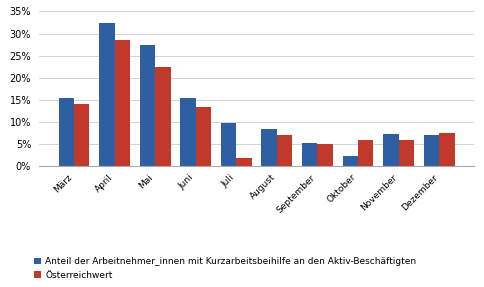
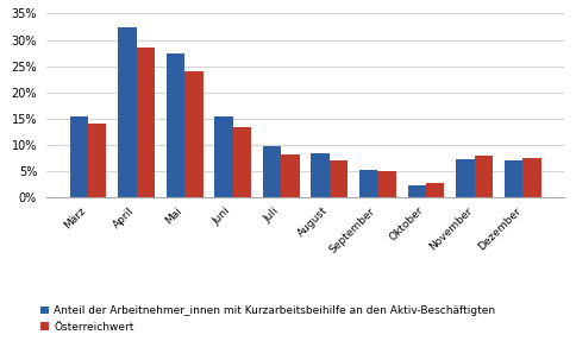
Österreichwert/Mai: 22.5% -> 24.0%
Österreichwert/Juli: 2.0% -> 8.3%
Österreichwert/Oktober: 6.0% -> 2.9%
Österreichwert/November: 6.0% -> 7.9%
